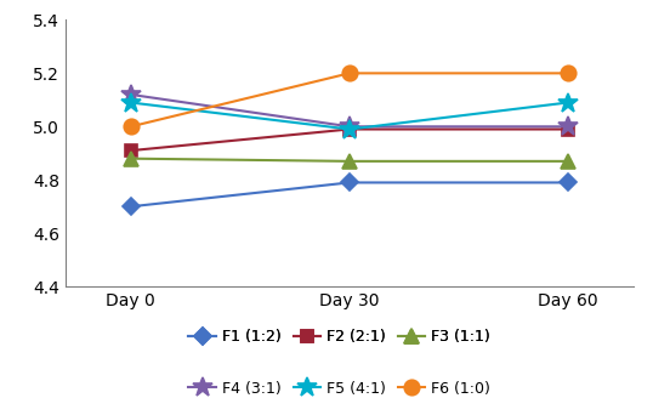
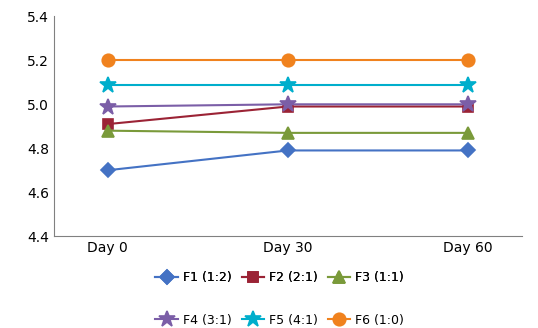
F4 (3:1)/Day 0: 5.12 -> 4.99
F6 (1:0)/Day 0: 5.0 -> 5.2
F5 (4:1)/Day 30: 4.99 -> 5.09
